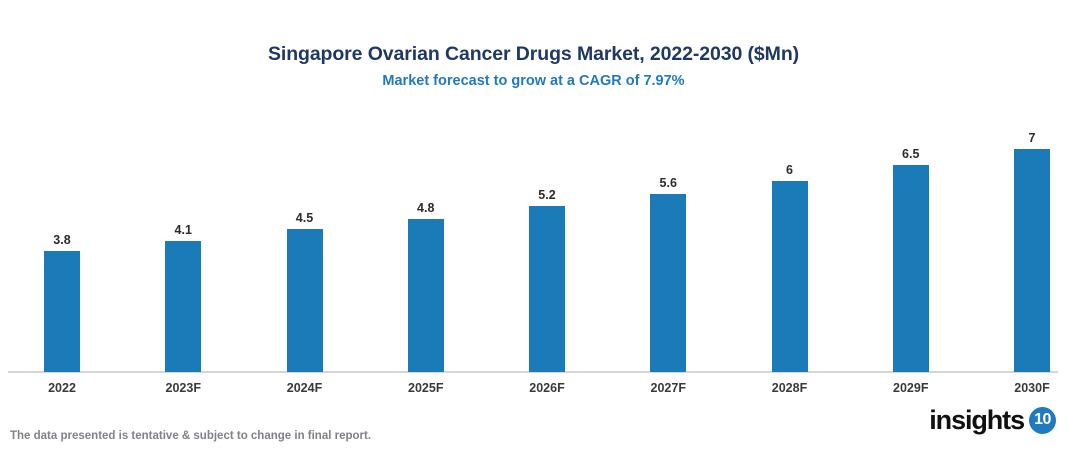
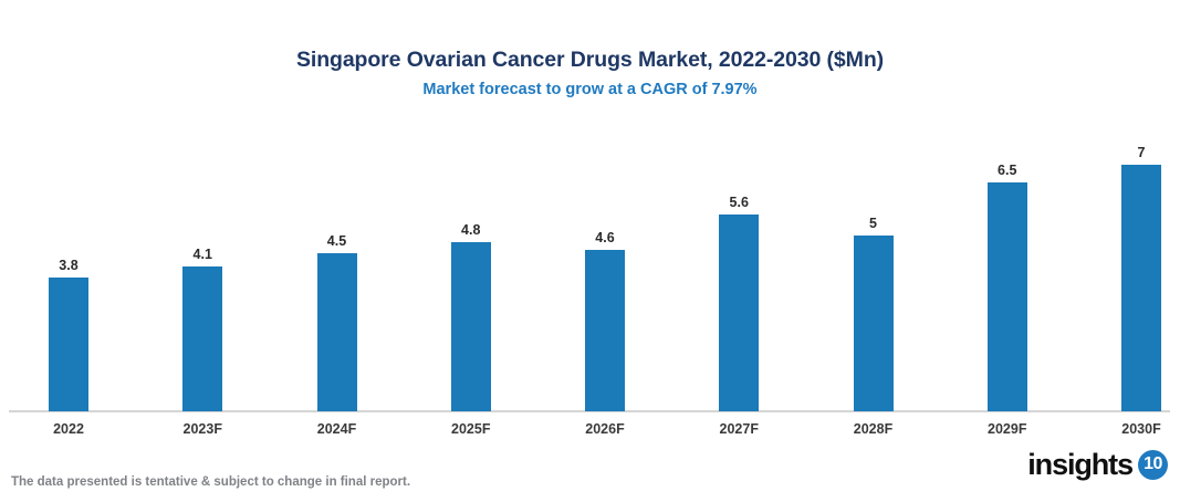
2026F: 5.2 -> 4.6
2028F: 6 -> 5
